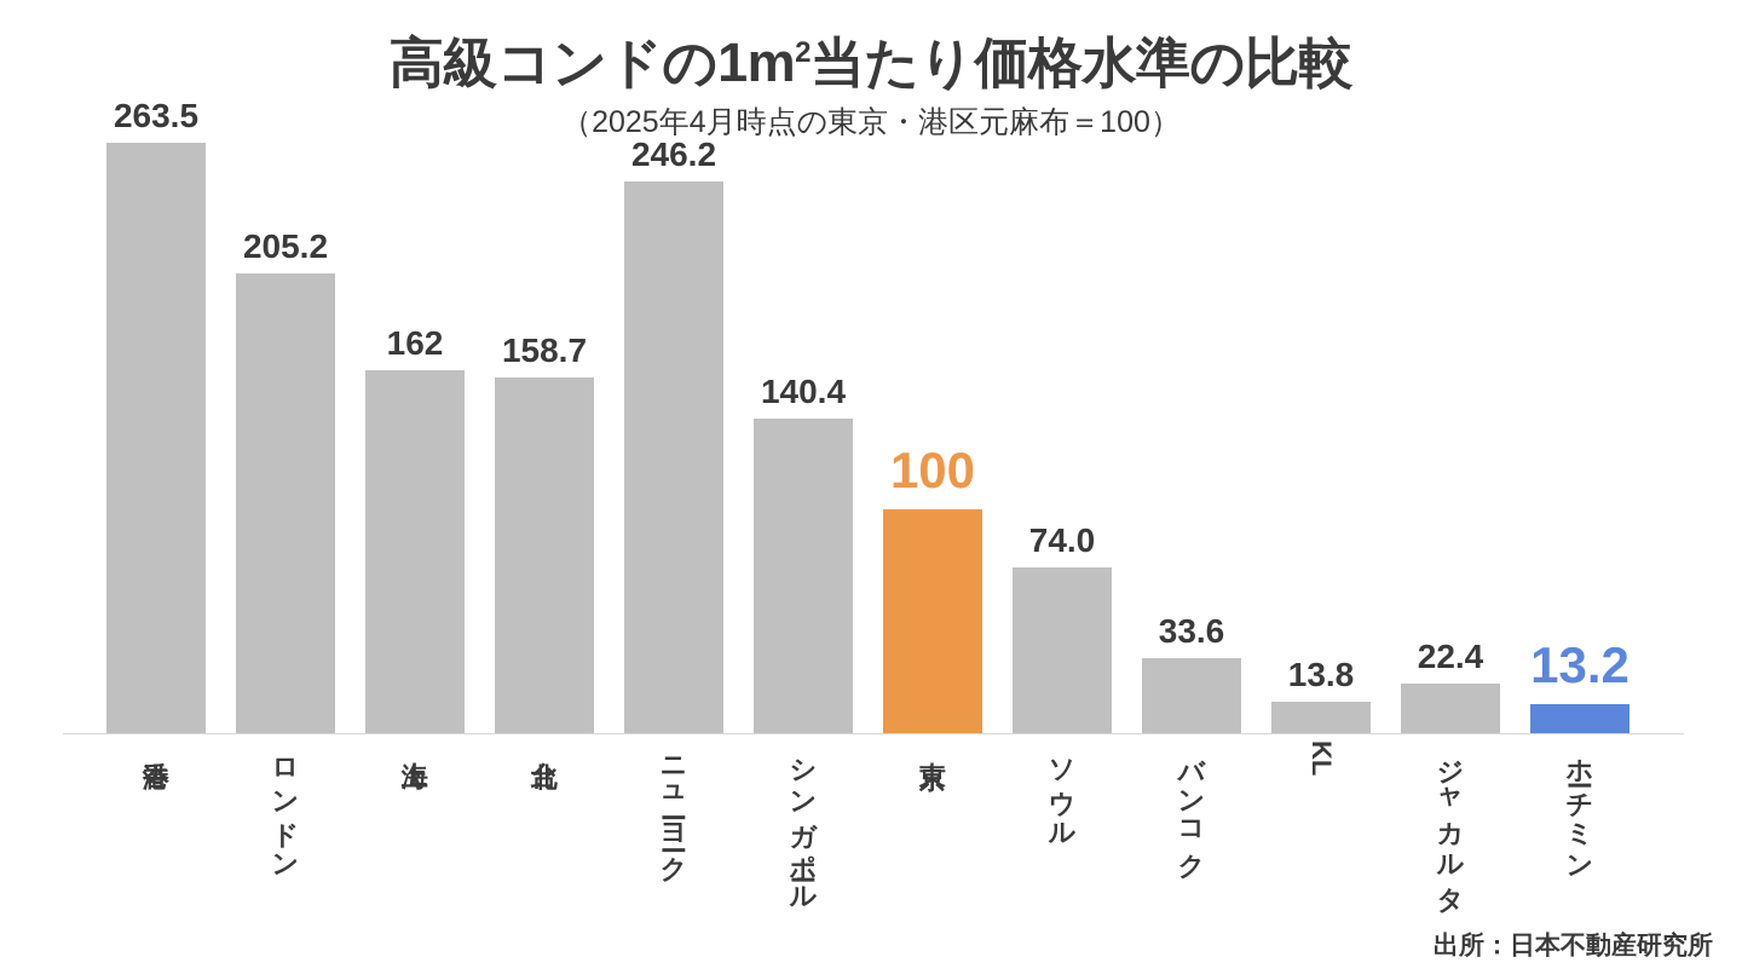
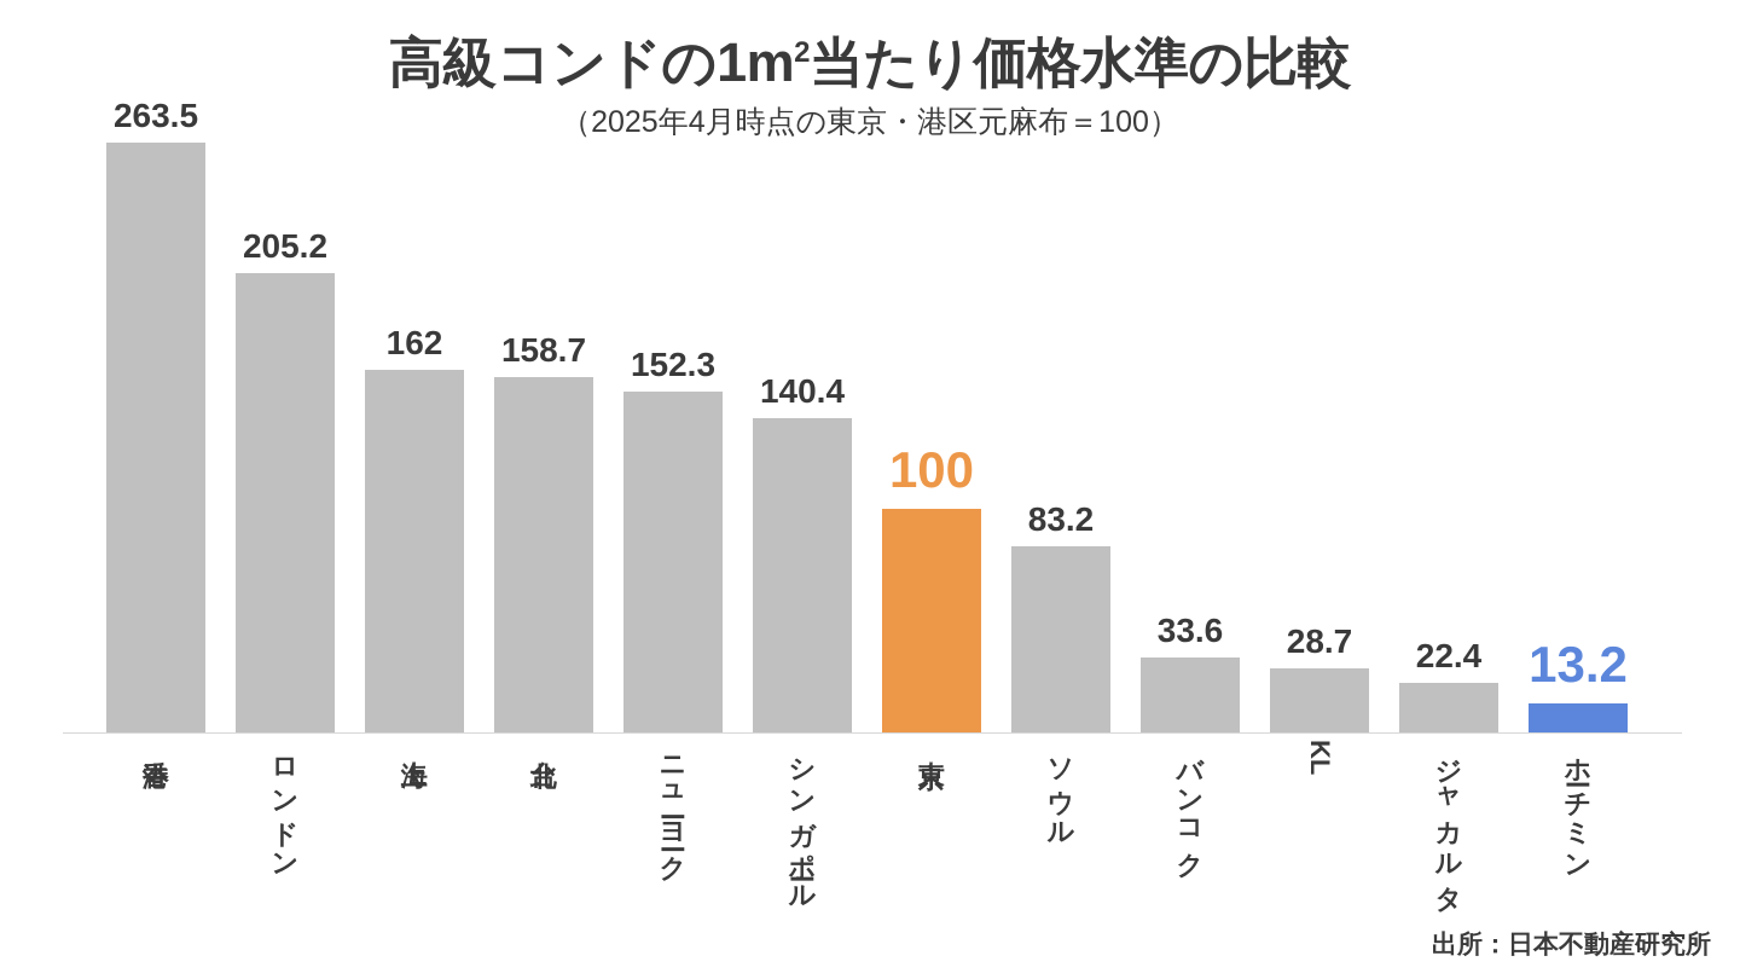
ニューヨーク: 246.2 -> 152.3
ソウル: 74.0 -> 83.2
KL: 13.8 -> 28.7
